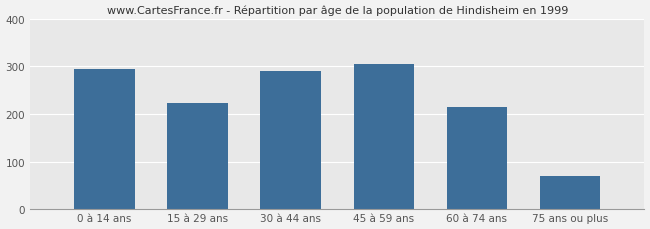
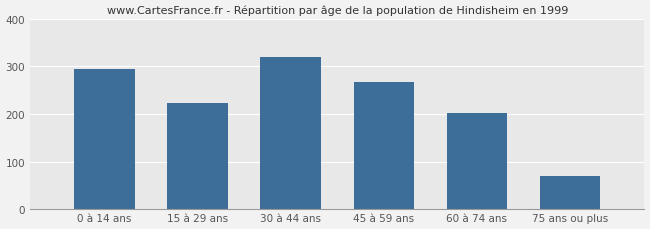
30 à 44 ans: 290 -> 320
45 à 59 ans: 305 -> 268
60 à 74 ans: 215 -> 202
